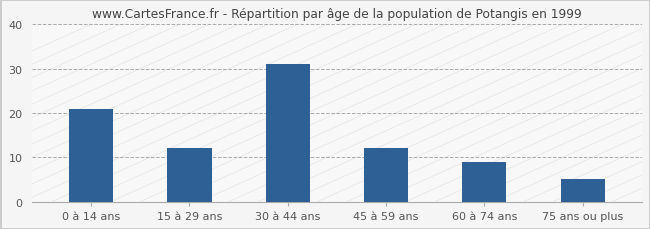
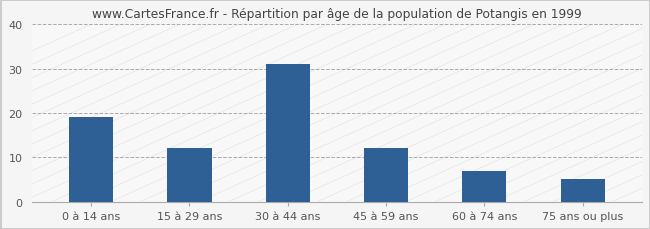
0 à 14 ans: 21 -> 19
60 à 74 ans: 9 -> 7
